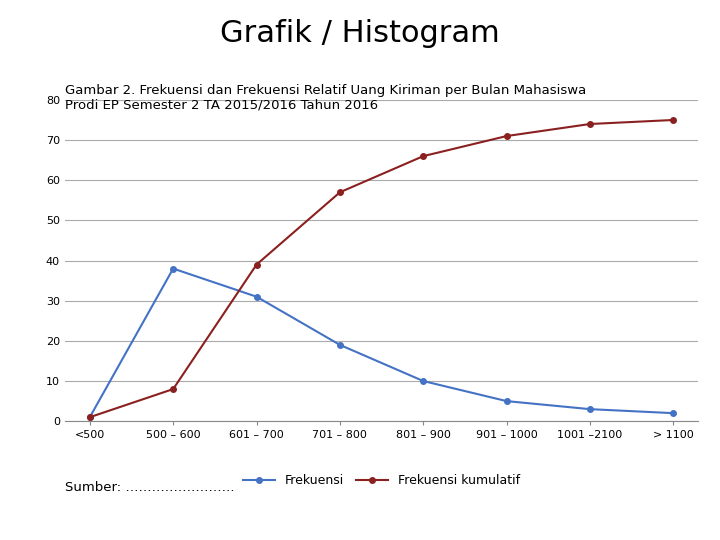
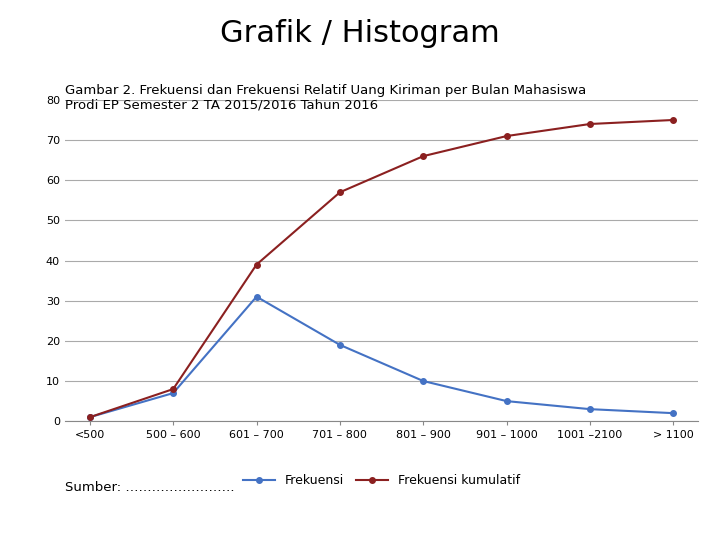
Frekuensi/500 – 600: 38 -> 7
